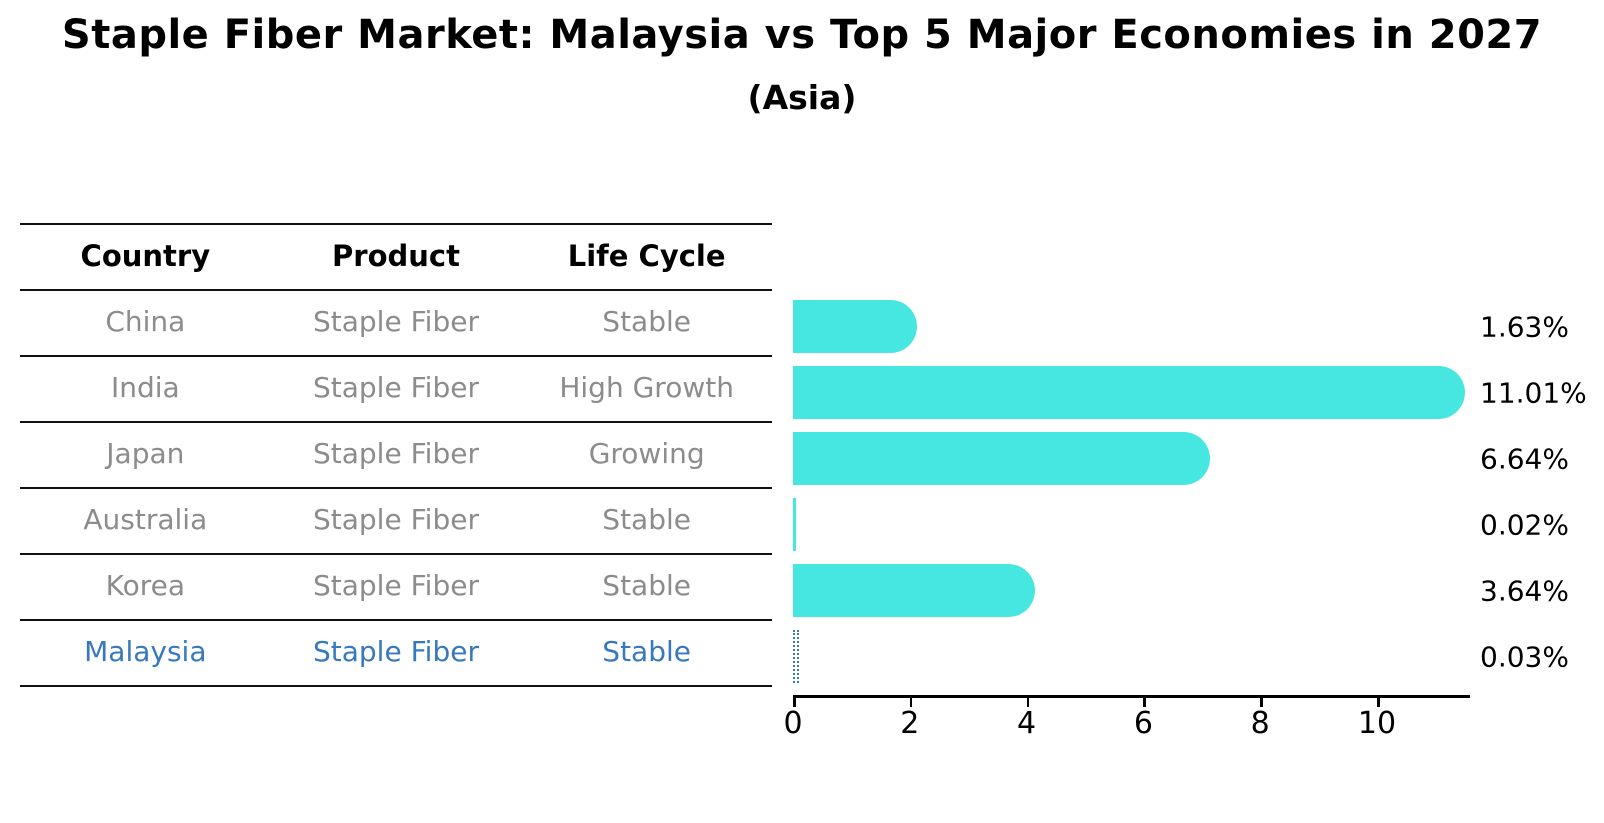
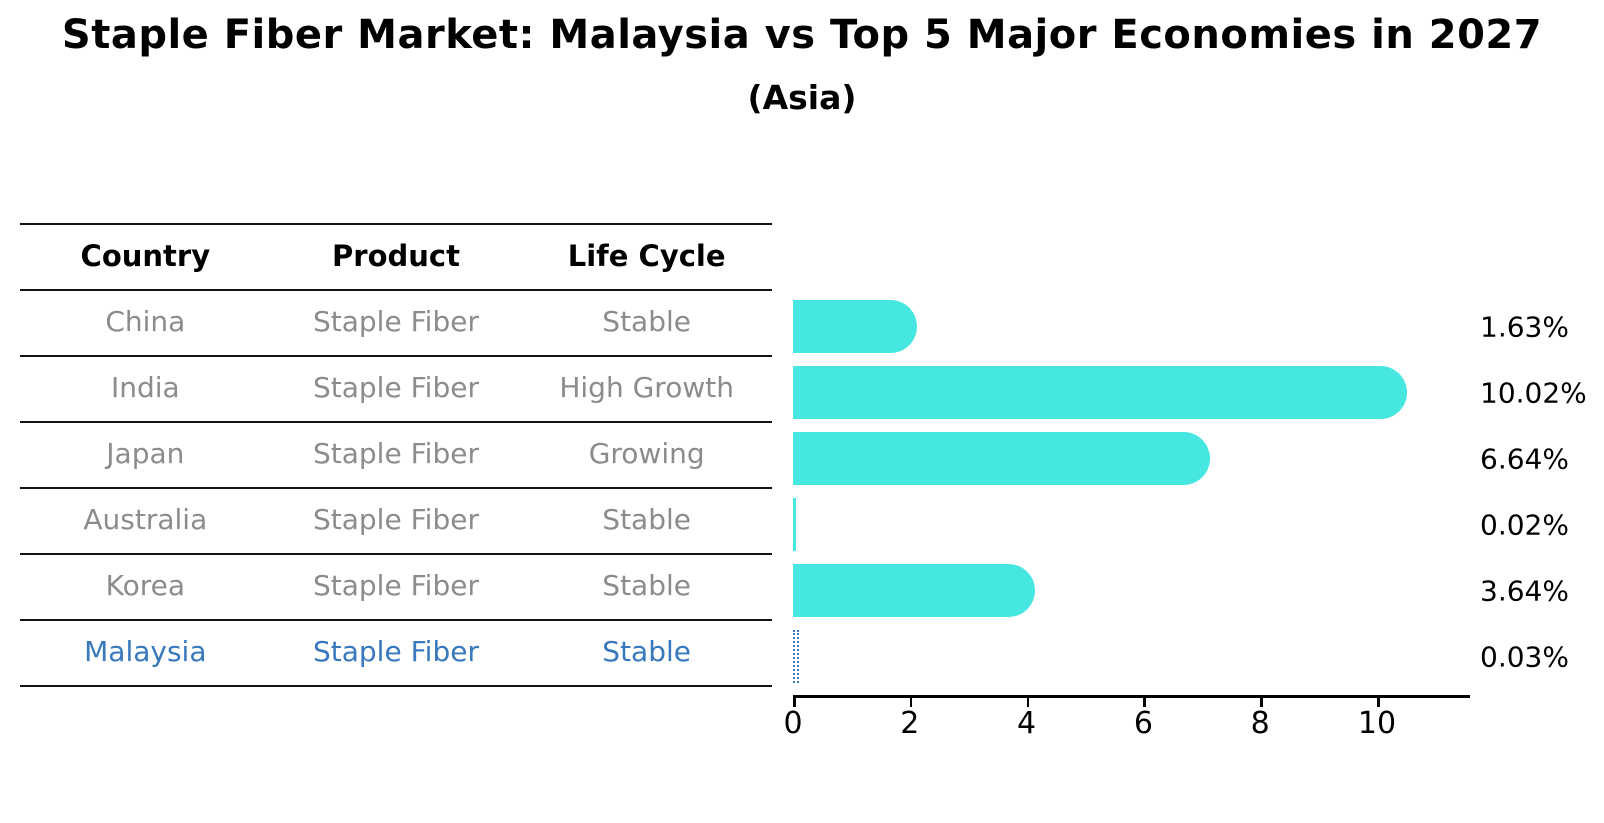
India: 11.01% -> 10.02%
